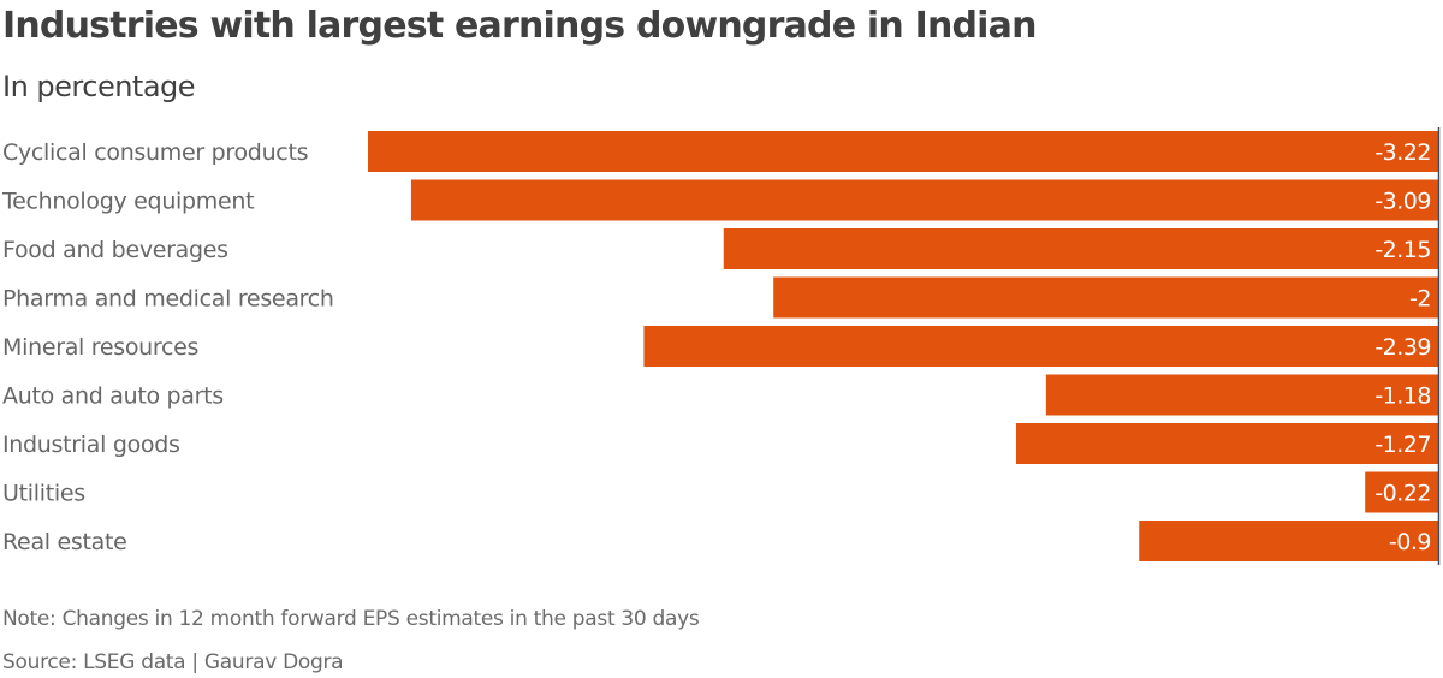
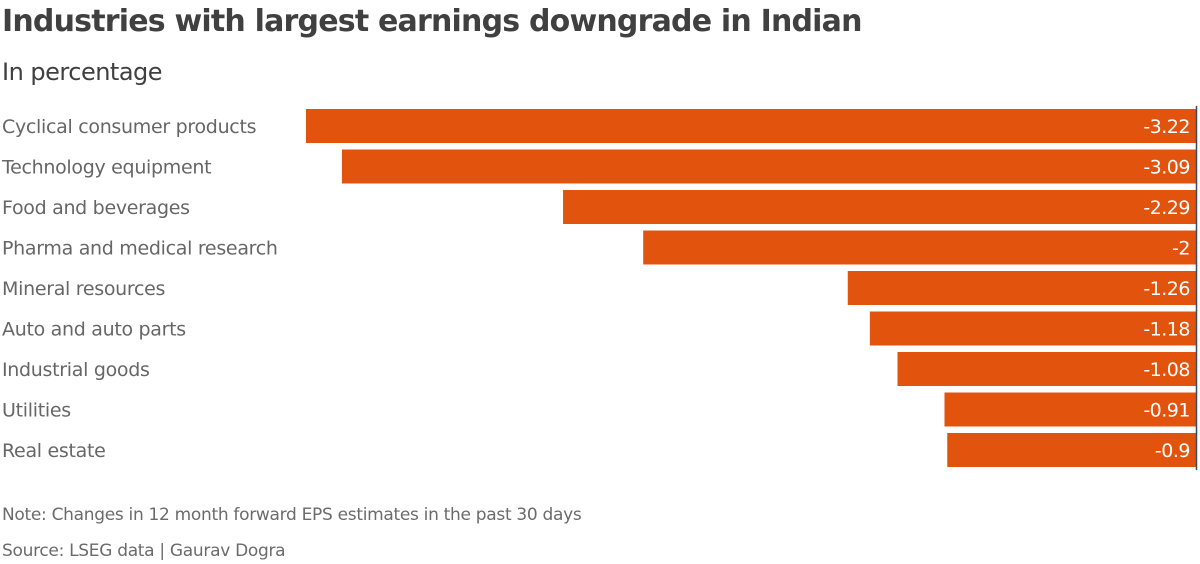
Food and beverages: -2.15 -> -2.29
Mineral resources: -2.39 -> -1.26
Industrial goods: -1.27 -> -1.08
Utilities: -0.22 -> -0.91
